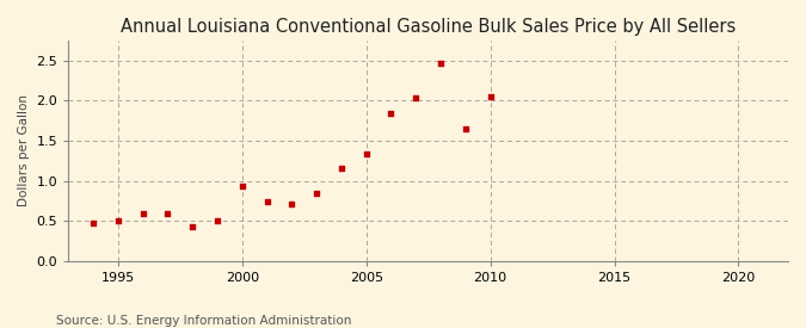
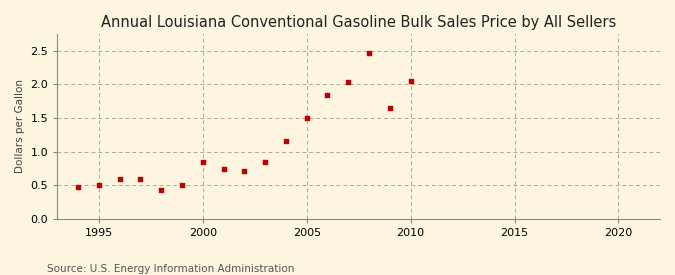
2000: 0.94 -> 0.84
2005: 1.34 -> 1.50
